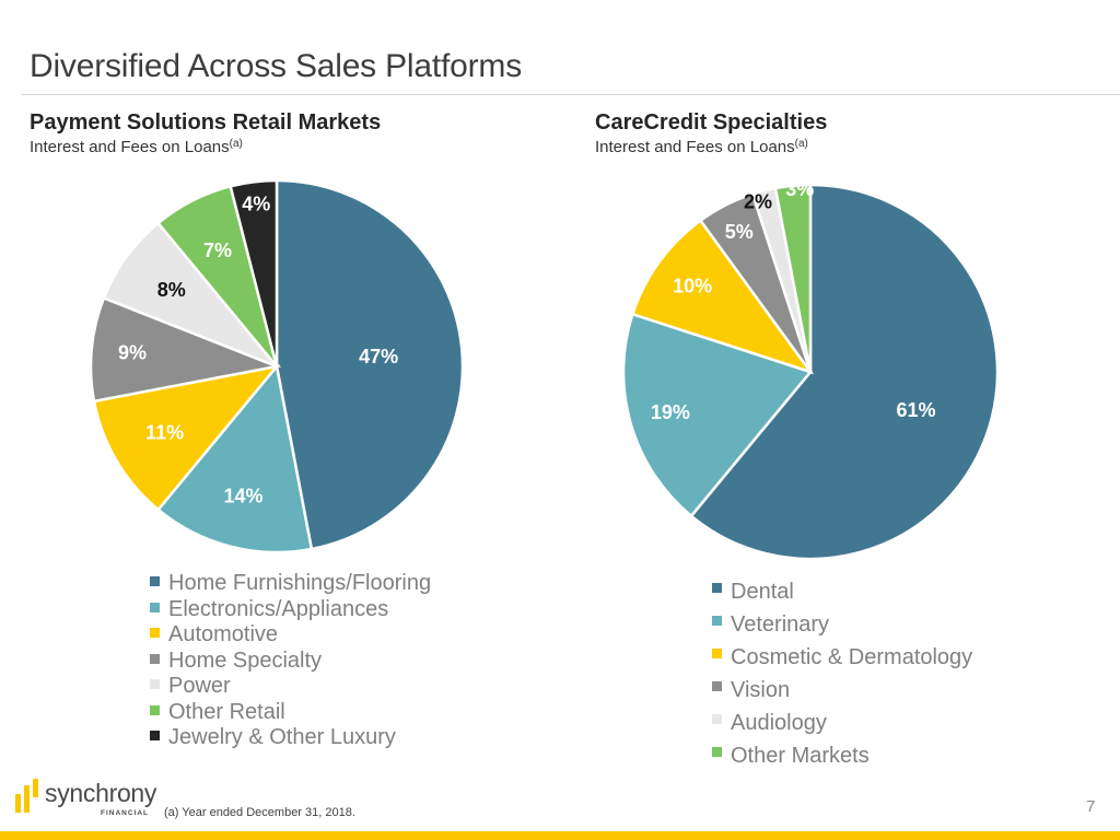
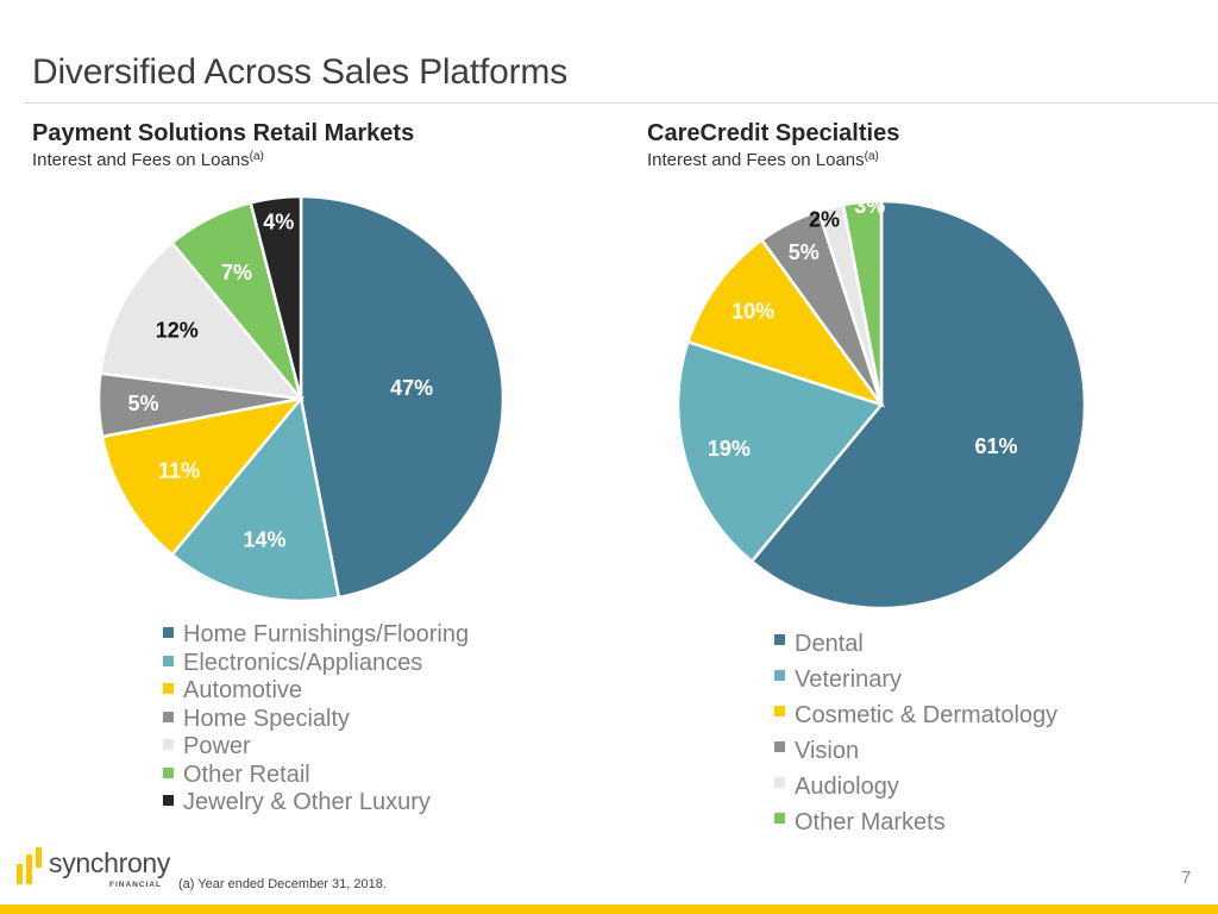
Payment Solutions Retail Markets/Home Specialty: 9% -> 5%
Payment Solutions Retail Markets/Power: 8% -> 12%
